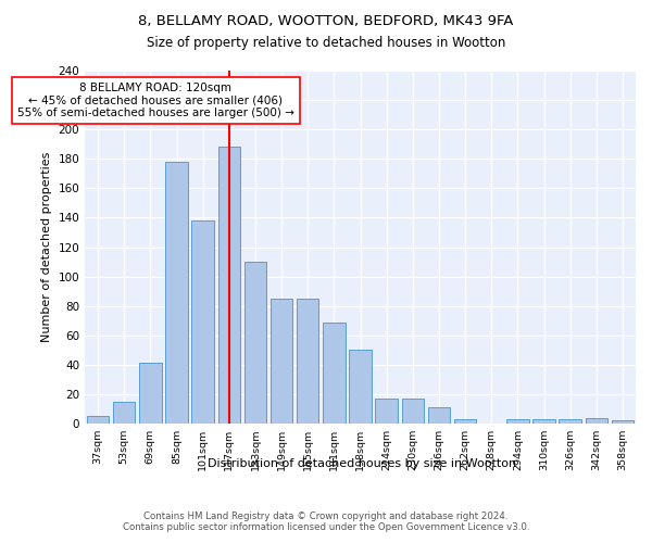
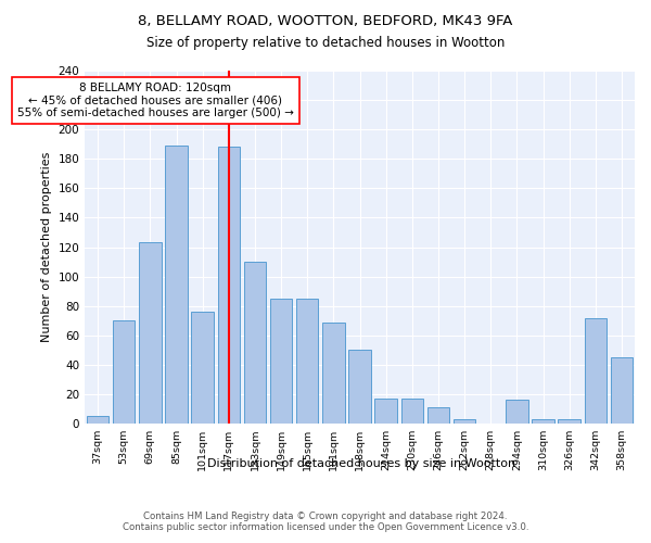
53sqm: 15 -> 70
69sqm: 41 -> 123
85sqm: 178 -> 189
101sqm: 138 -> 76
294sqm: 3 -> 16
342sqm: 4 -> 72
358sqm: 2 -> 45
